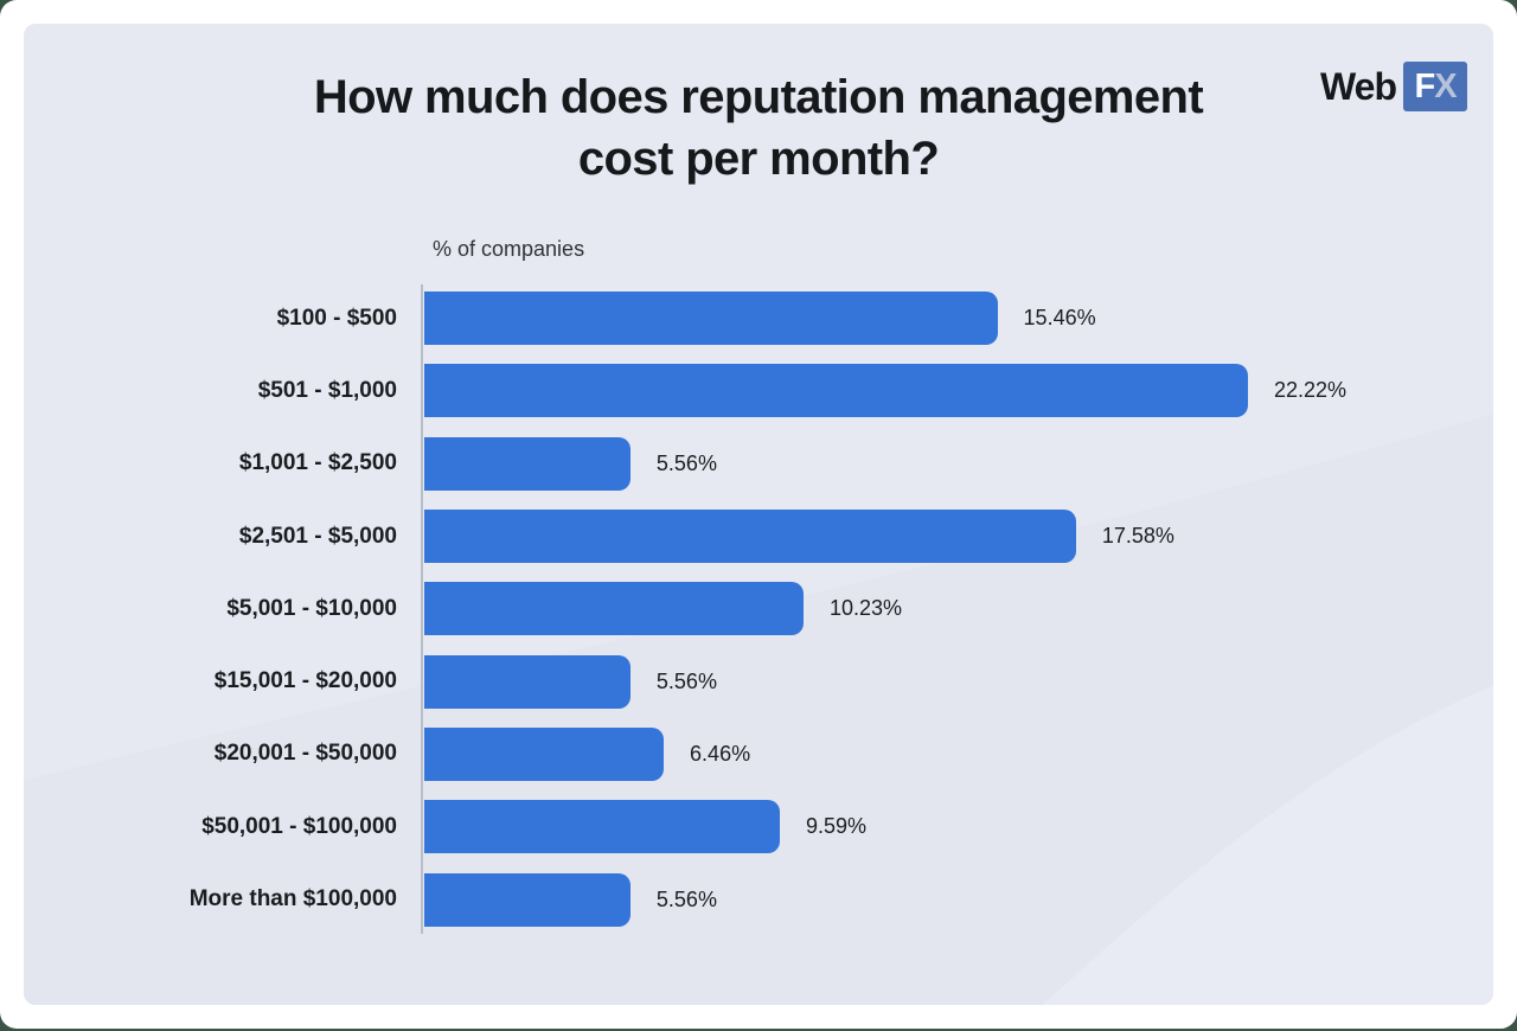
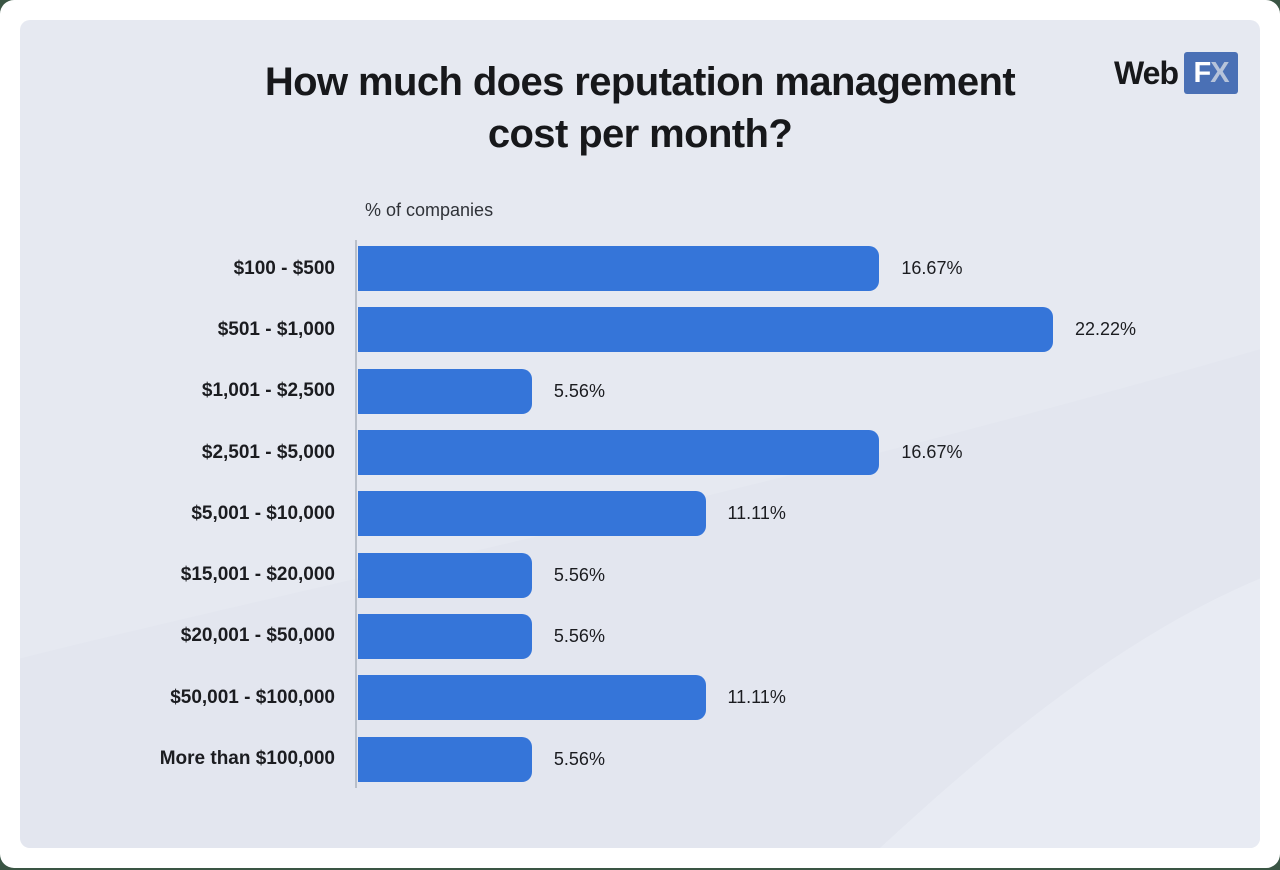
$100 - $500: 15.46% -> 16.67%
$2,501 - $5,000: 17.58% -> 16.67%
$5,001 - $10,000: 10.23% -> 11.11%
$20,001 - $50,000: 6.46% -> 5.56%
$50,001 - $100,000: 9.59% -> 11.11%
